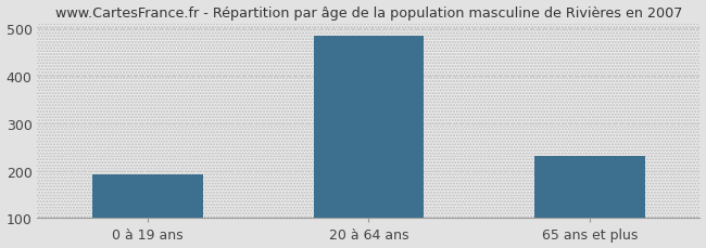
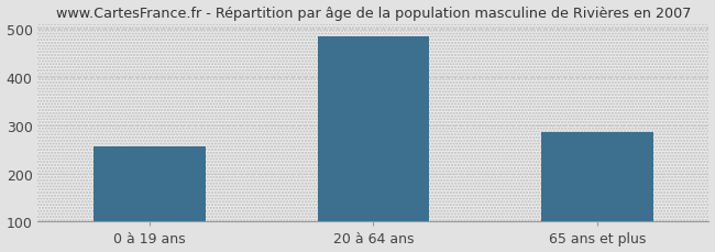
0 à 19 ans: 193 -> 255
65 ans et plus: 230 -> 285
